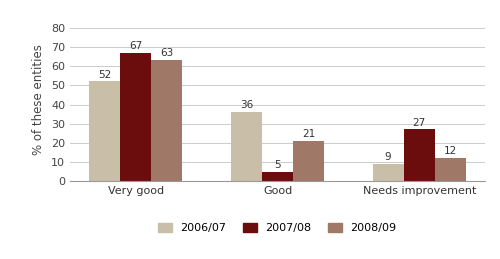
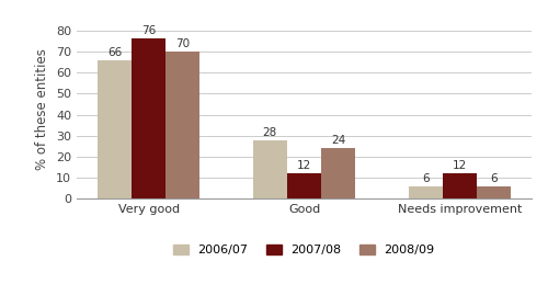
2006/07/Very good: 52 -> 66
2007/08/Very good: 67 -> 76
2008/09/Very good: 63 -> 70
2006/07/Good: 36 -> 28
2007/08/Good: 5 -> 12
2008/09/Good: 21 -> 24
2006/07/Needs improvement: 9 -> 6
2007/08/Needs improvement: 27 -> 12
2008/09/Needs improvement: 12 -> 6
